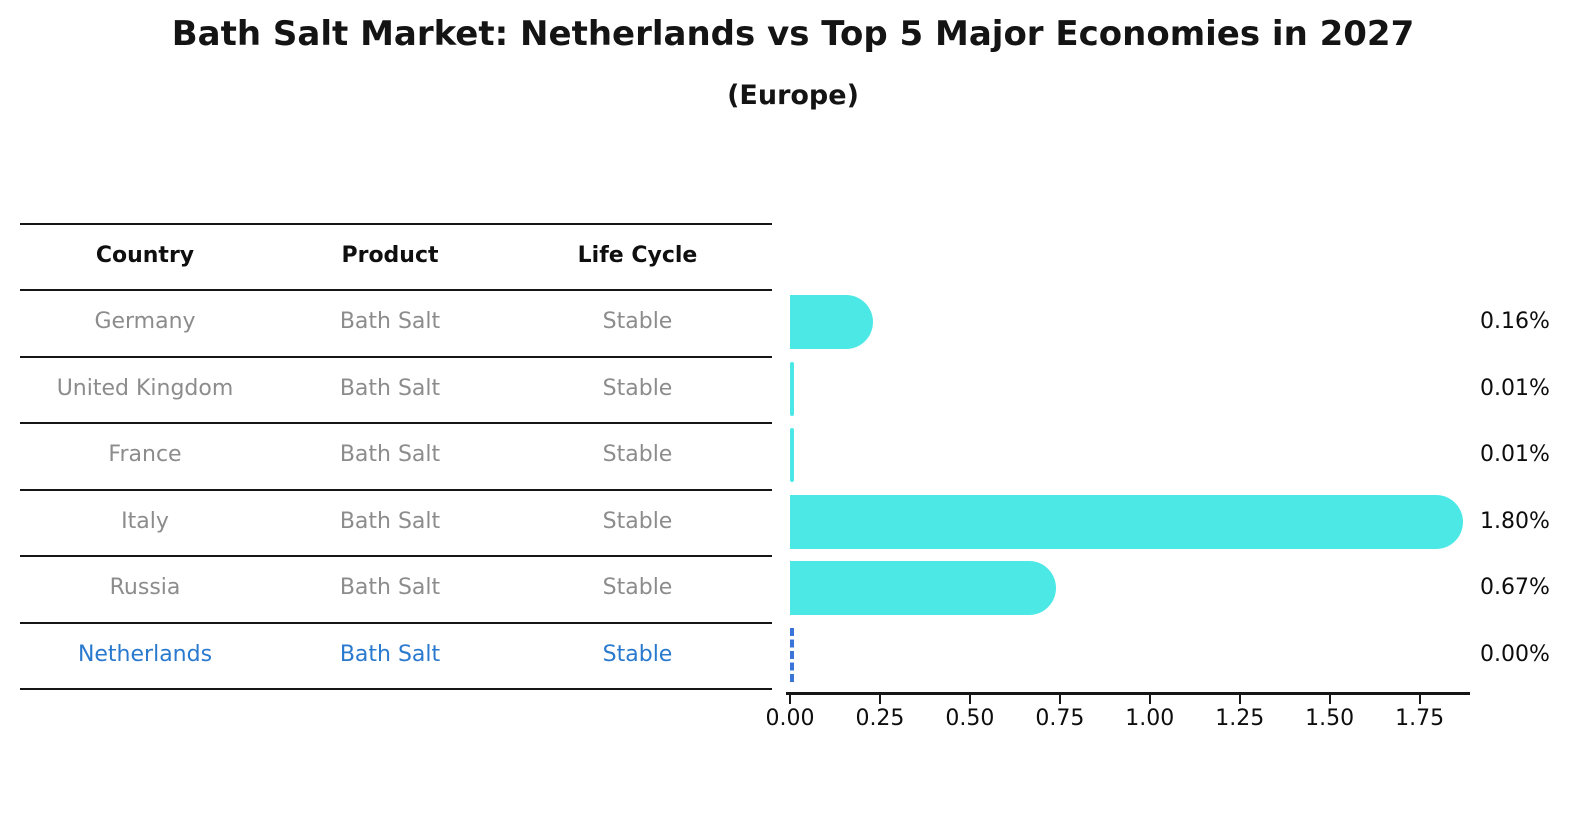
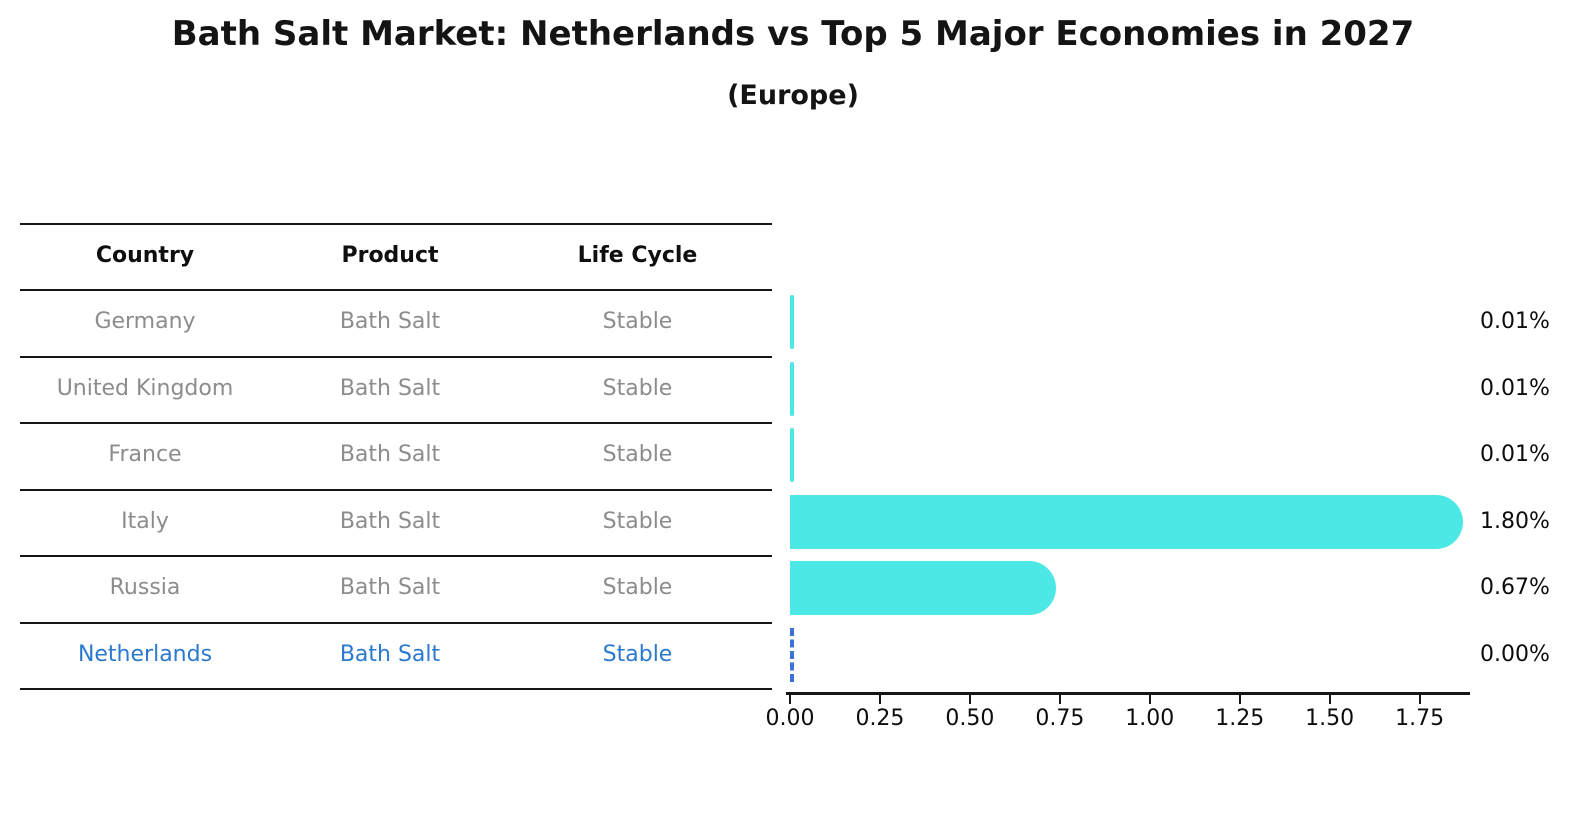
Germany: 0.16% -> 0.01%
